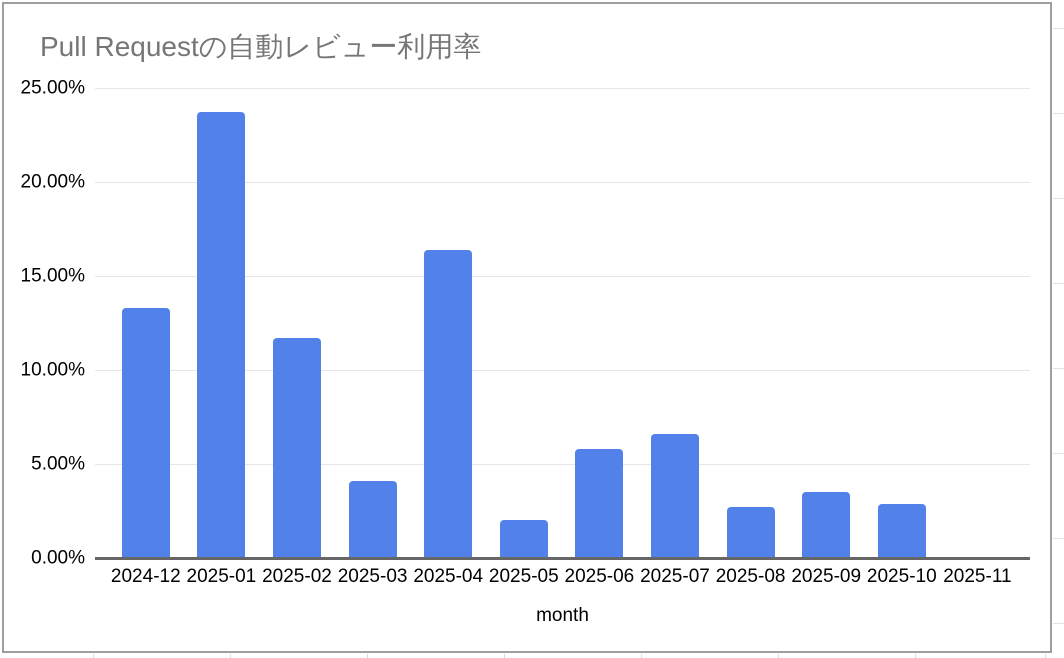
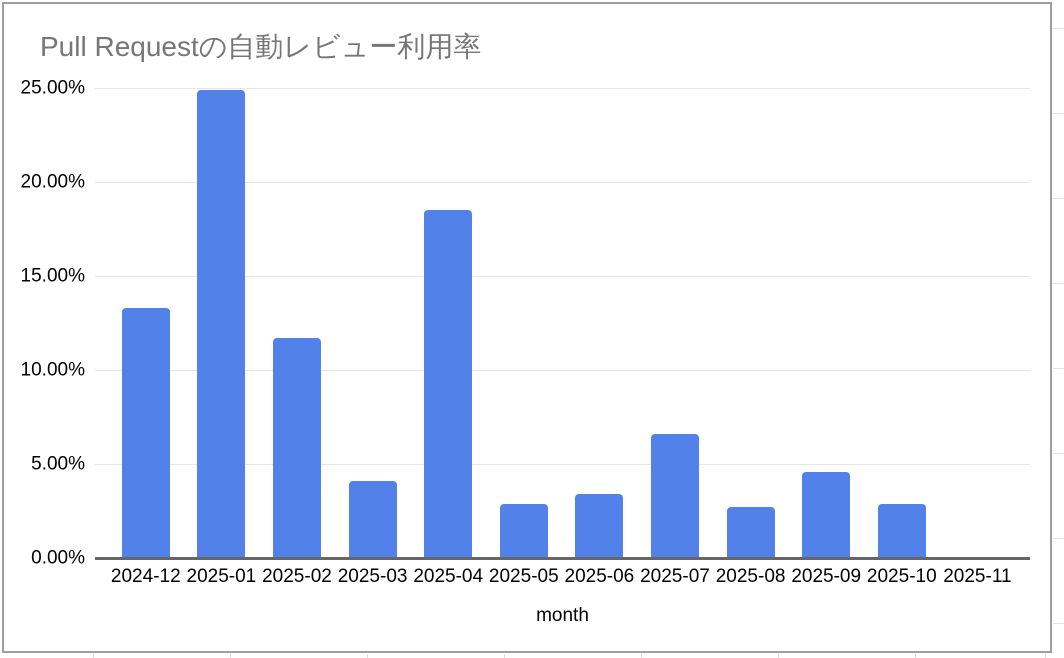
2025-01: 23.7% -> 24.9%
2025-04: 16.4% -> 18.5%
2025-05: 2.0% -> 2.9%
2025-06: 5.8% -> 3.4%
2025-09: 3.5% -> 4.6%
